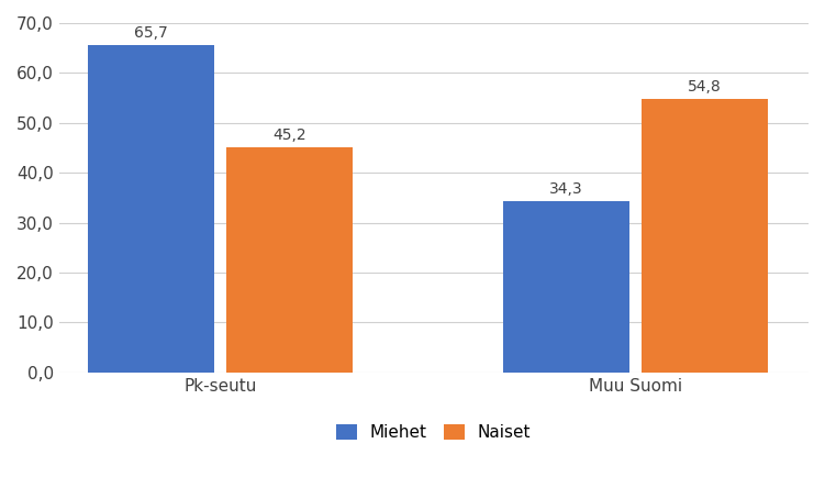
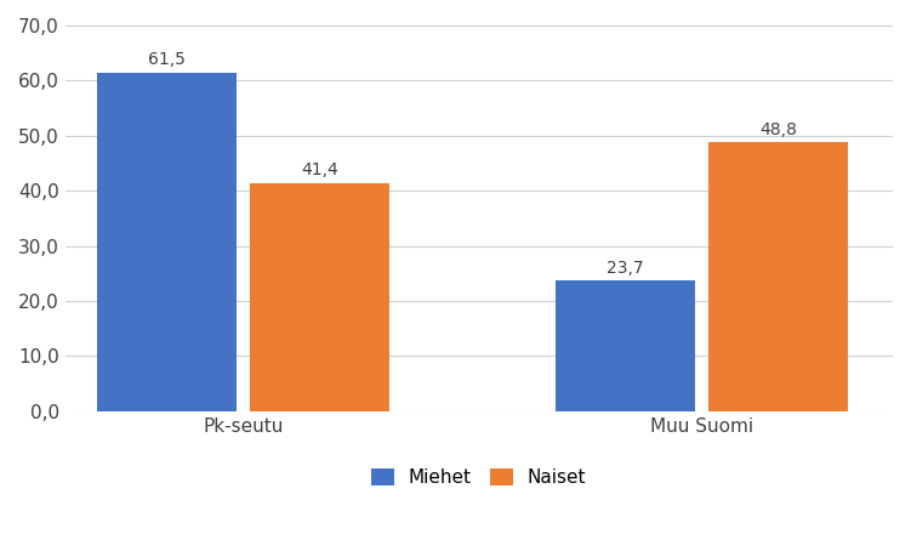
Miehet/Pk-seutu: 65,7 -> 61,5
Naiset/Pk-seutu: 45,2 -> 41,4
Miehet/Muu Suomi: 34,3 -> 23,7
Naiset/Muu Suomi: 54,8 -> 48,8
